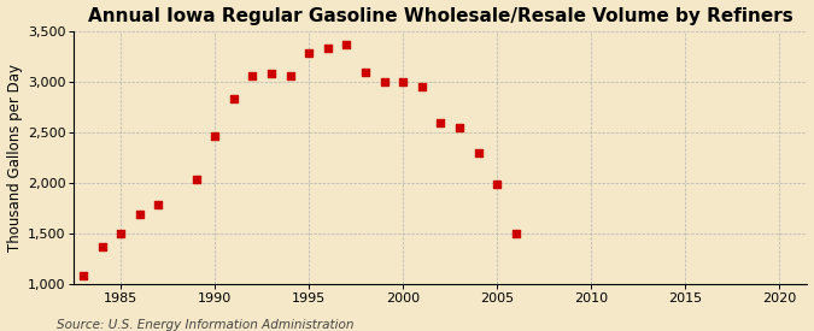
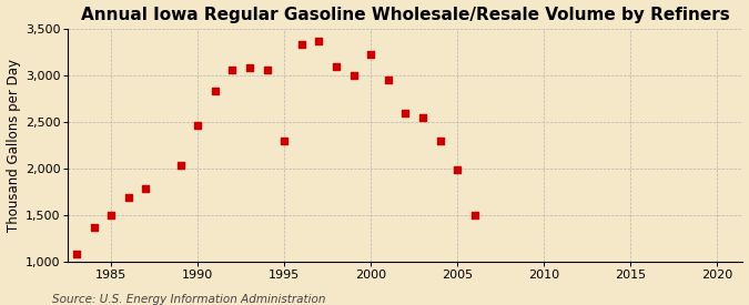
1995: 3,290 -> 2,300
2000: 3,000 -> 3,220
